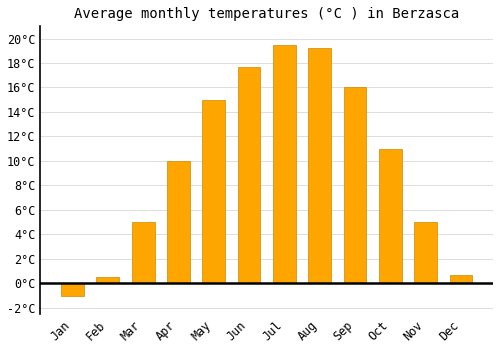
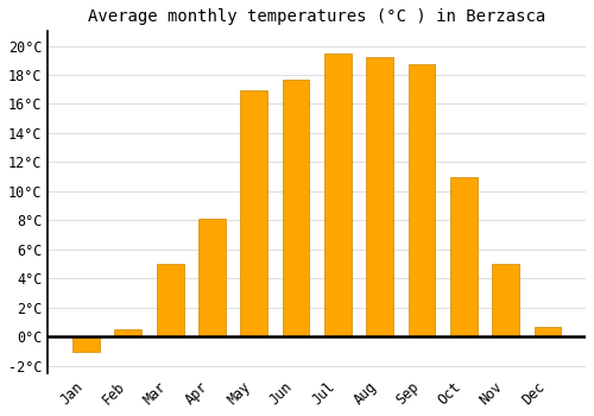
Apr: 10.0°C -> 8.1°C
May: 15.0°C -> 16.9°C
Sep: 16.0°C -> 18.7°C
